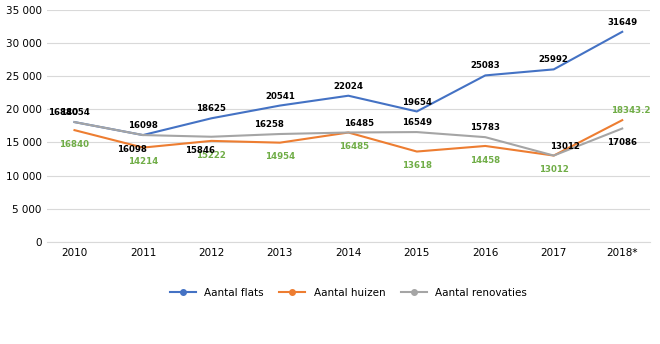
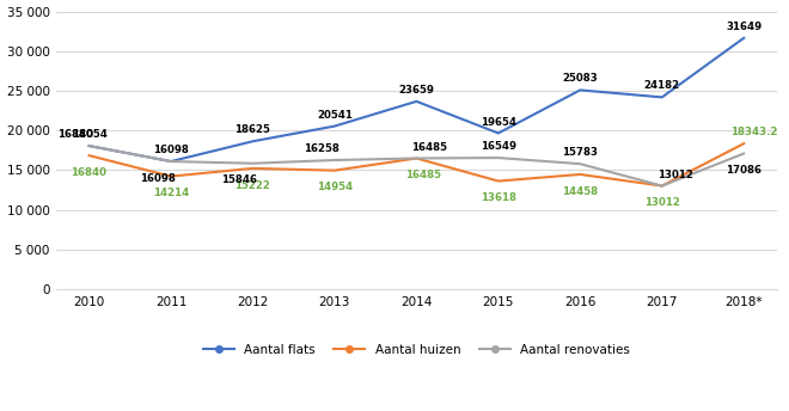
Aantal flats/2014: 22024 -> 23659
Aantal flats/2017: 25992 -> 24182
